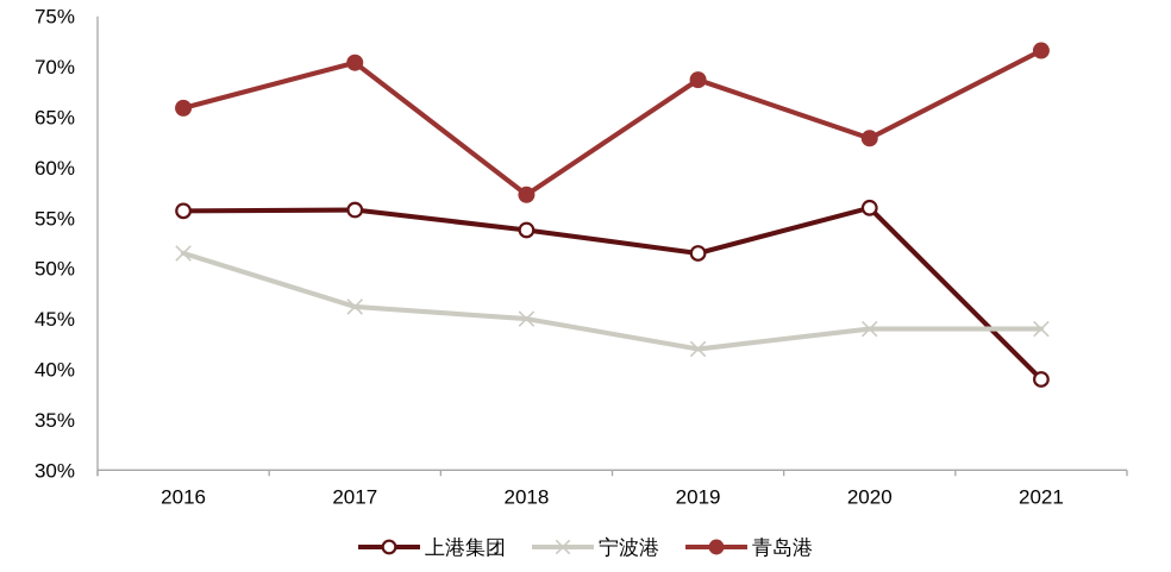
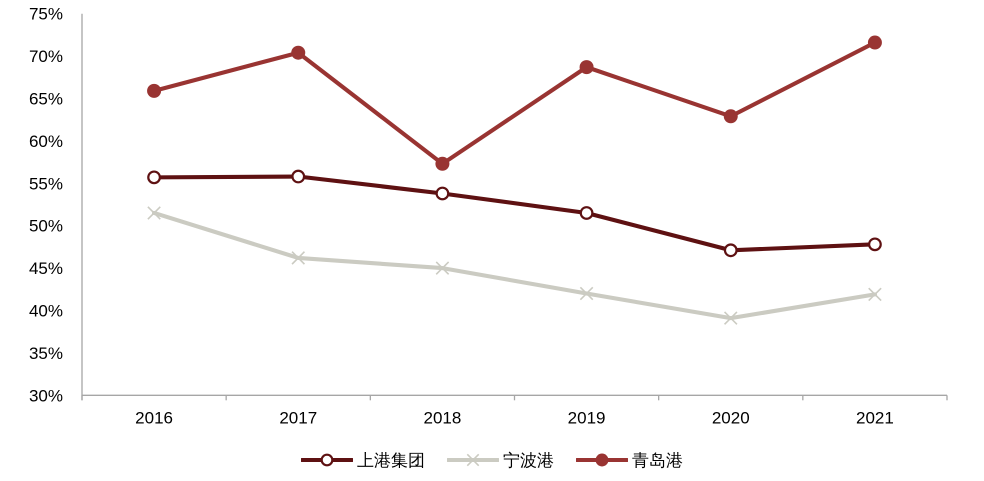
上港集团/2020: 56% -> 47%
宁波港/2020: 44% -> 39%
上港集团/2021: 39% -> 48%
宁波港/2021: 44% -> 42%
